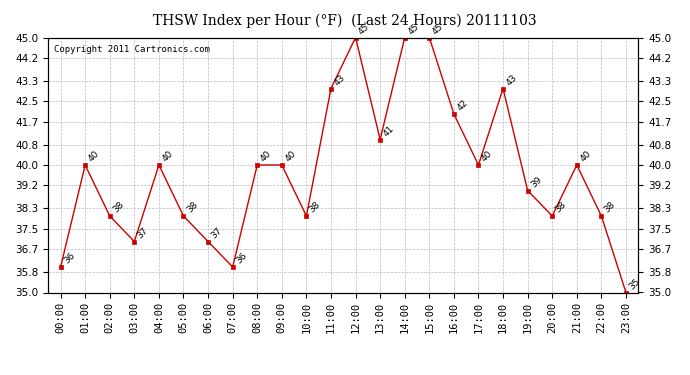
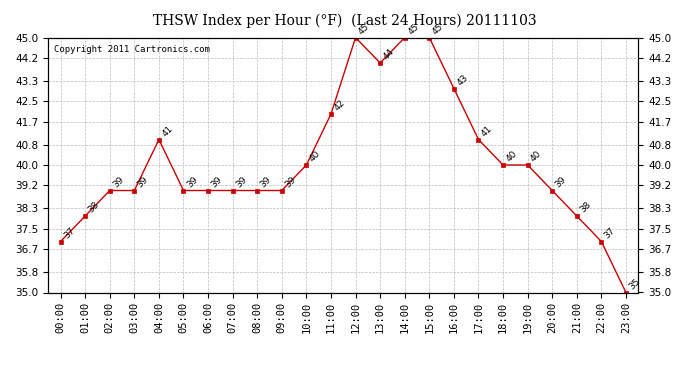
00:00: 36 -> 37
01:00: 40 -> 38
02:00: 38 -> 39
03:00: 37 -> 39
04:00: 40 -> 41
05:00: 38 -> 39
06:00: 37 -> 39
07:00: 36 -> 39
08:00: 40 -> 39
09:00: 40 -> 39
10:00: 38 -> 40
11:00: 43 -> 42
13:00: 41 -> 44
16:00: 42 -> 43
17:00: 40 -> 41
18:00: 43 -> 40
19:00: 39 -> 40
20:00: 38 -> 39
21:00: 40 -> 38
22:00: 38 -> 37
